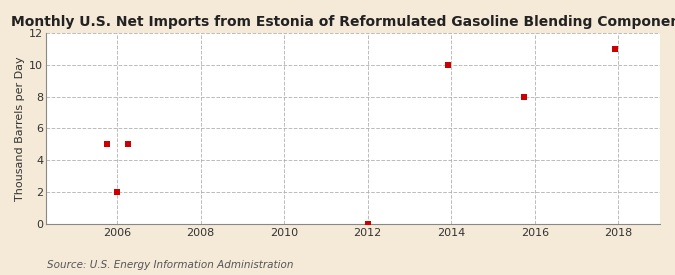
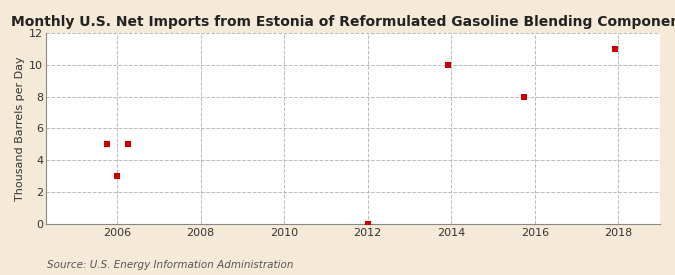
2006: 2 -> 3
